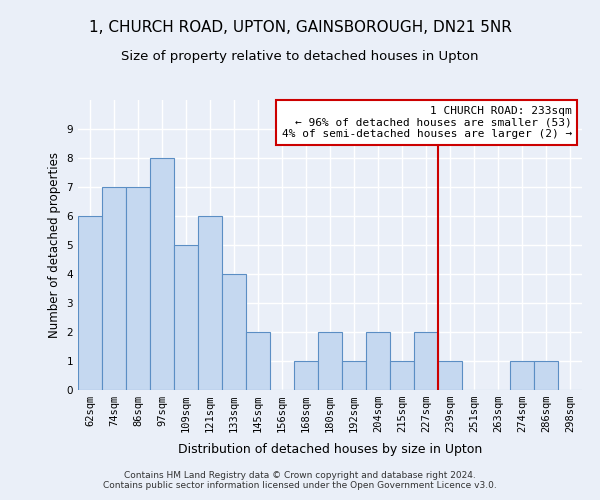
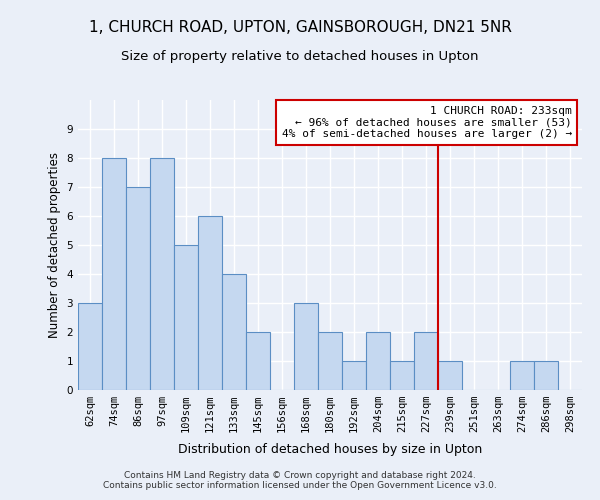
62sqm: 6 -> 3
74sqm: 7 -> 8
168sqm: 1 -> 3
